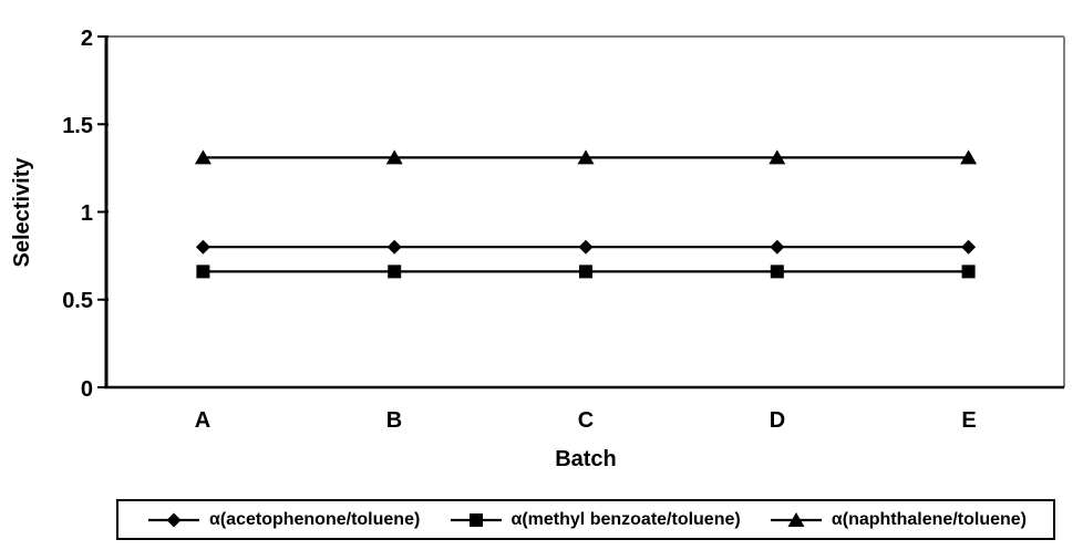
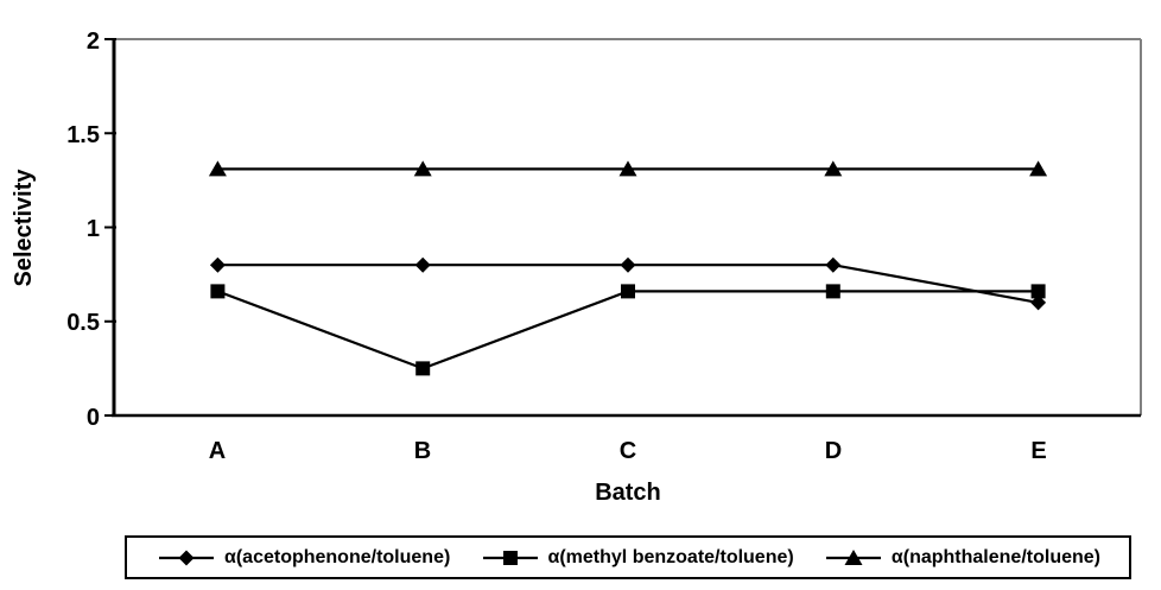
α(methyl benzoate/toluene)/B: 0.66 -> 0.25
α(acetophenone/toluene)/E: 0.8 -> 0.6
